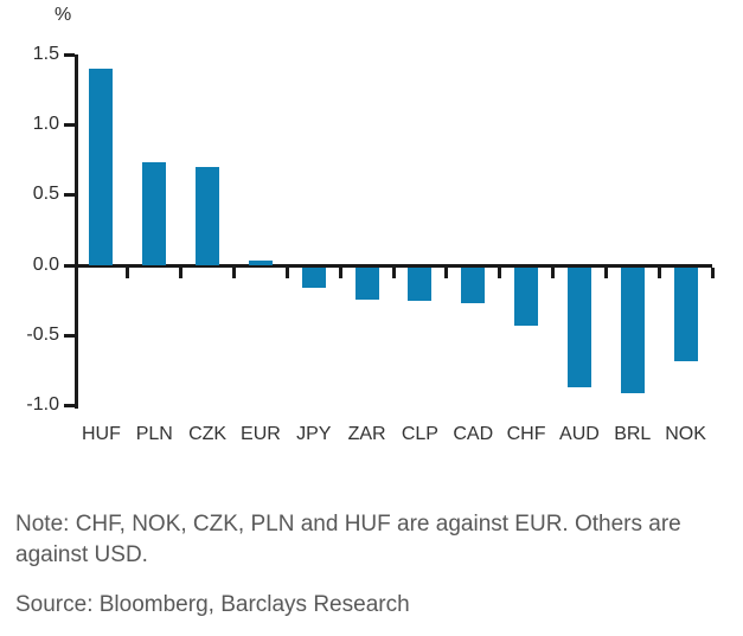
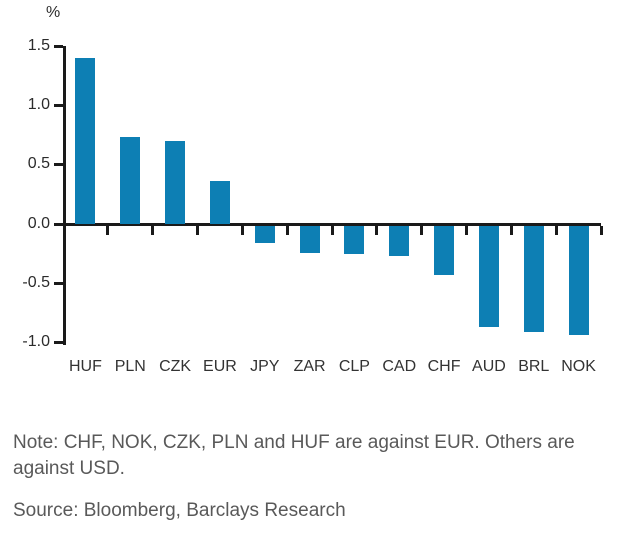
EUR: 0.03 -> 0.36
NOK: -0.67 -> -0.92
